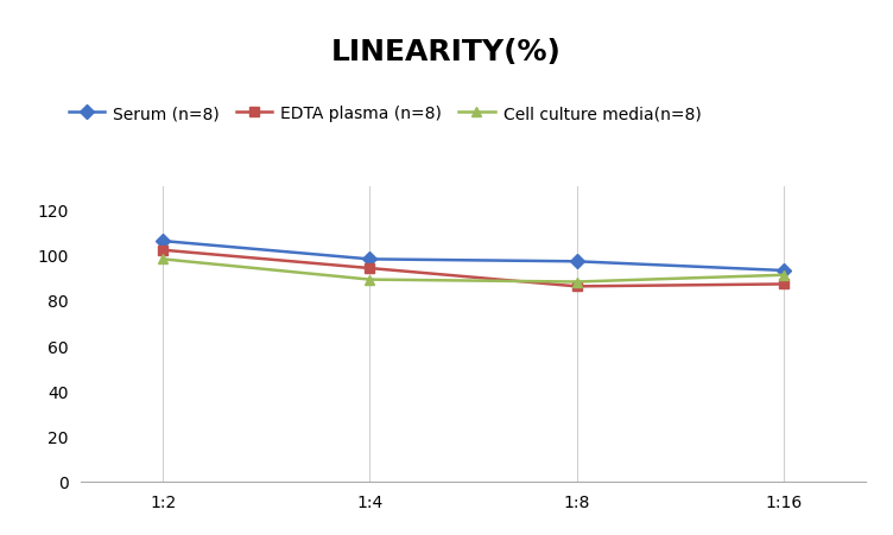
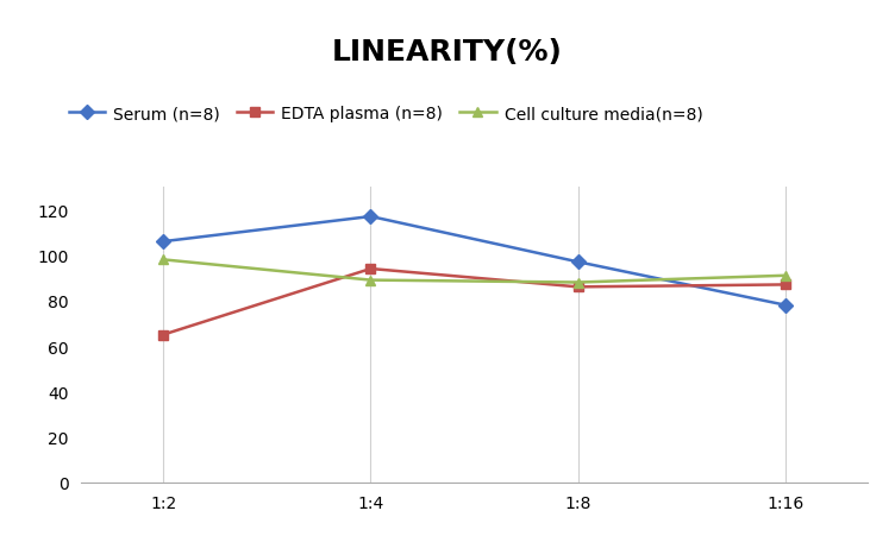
EDTA plasma (n=8)/1:2: 102 -> 65
Serum (n=8)/1:4: 98 -> 117
Serum (n=8)/1:16: 93 -> 78
